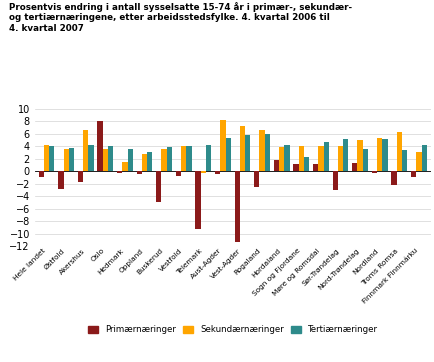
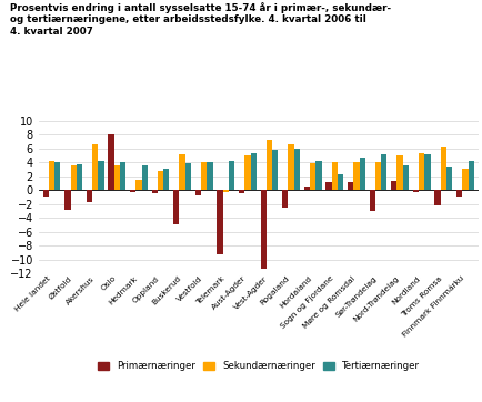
Sekundærnæringer/Buskerud: 3.6 -> 5.1
Sekundærnæringer/Aust-Agder: 8.2 -> 5.0
Primærnæringer/Hordaland: 1.8 -> 0.5
